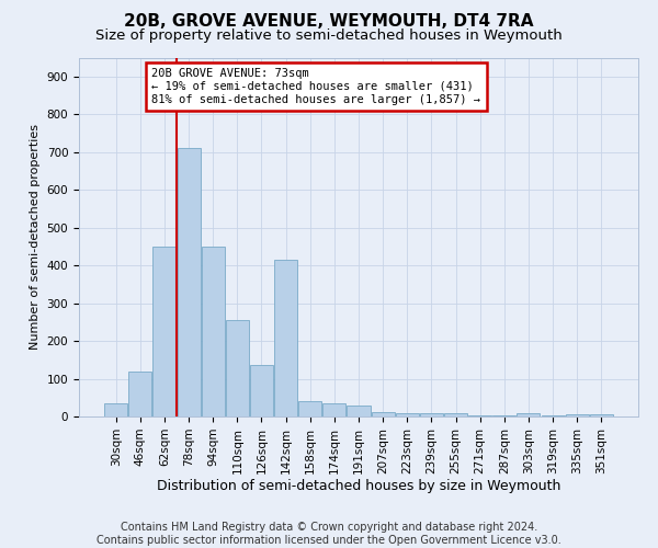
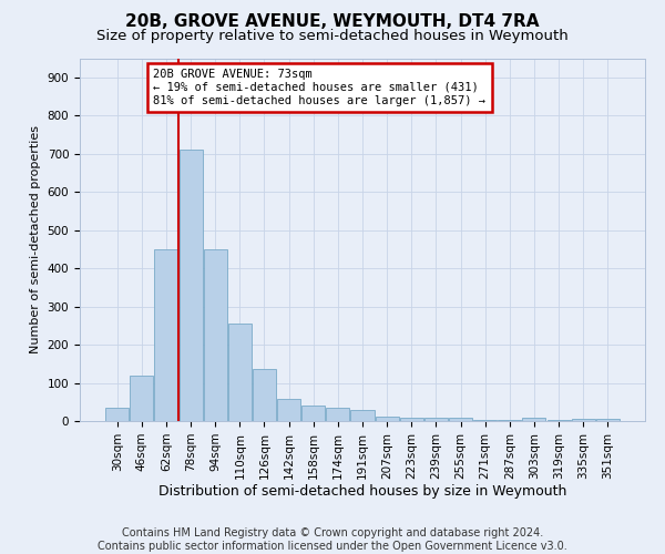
142sqm: 415 -> 58
